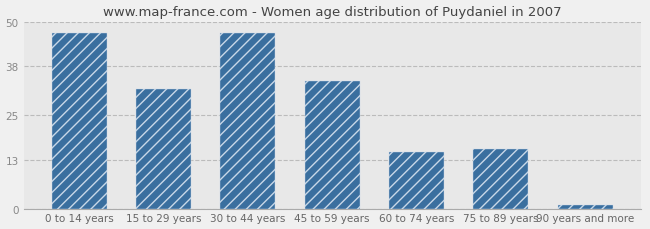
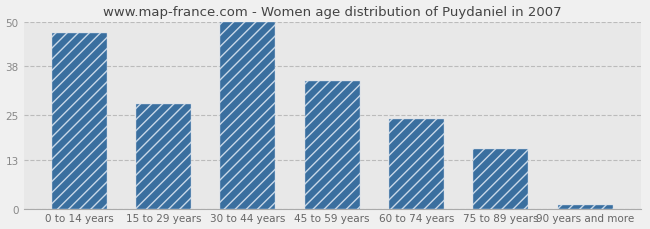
15 to 29 years: 32 -> 28
30 to 44 years: 47 -> 50
60 to 74 years: 15 -> 24
